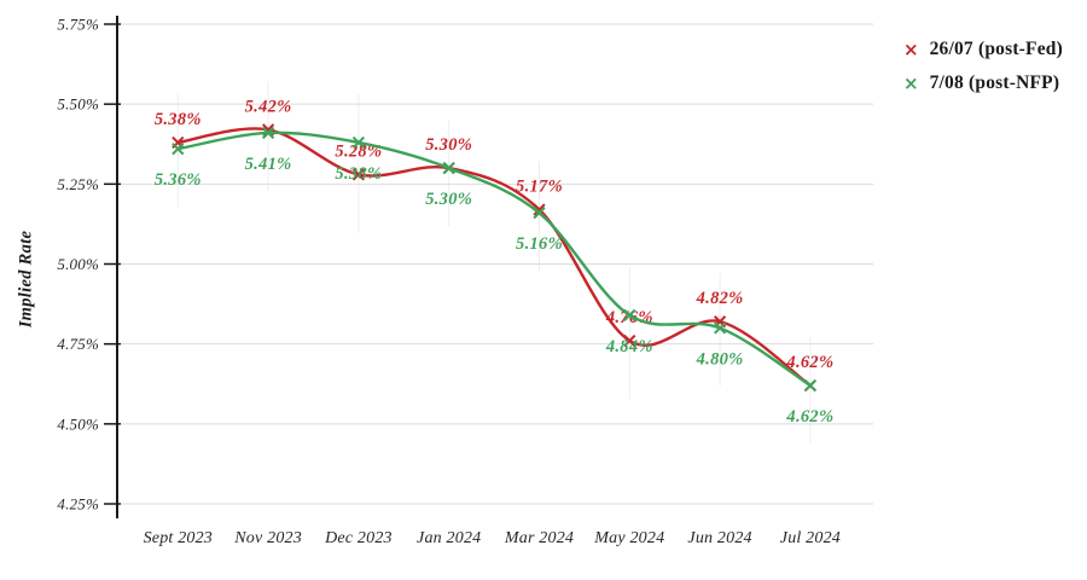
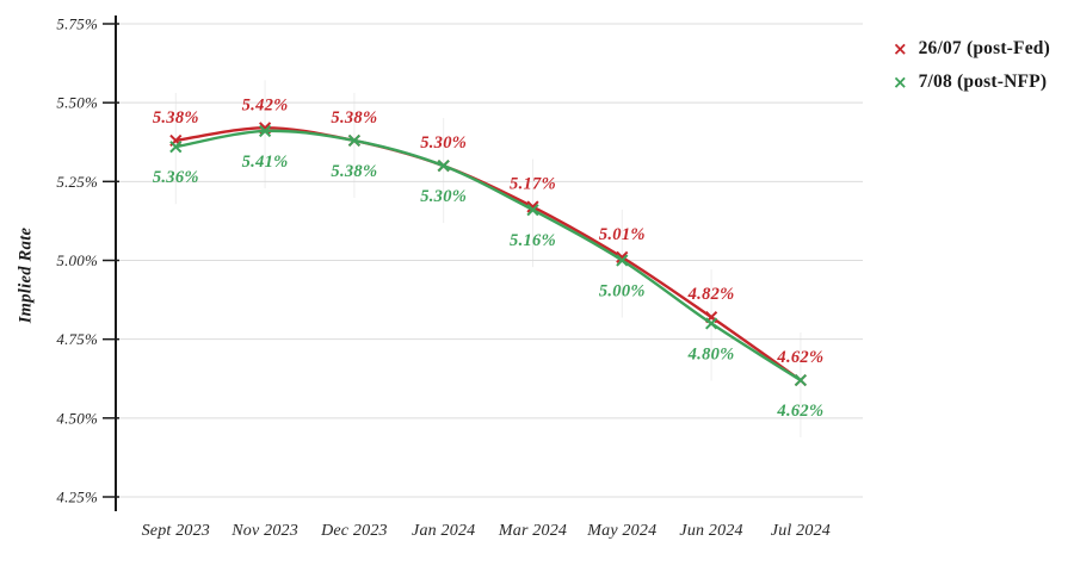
26/07 (post-Fed)/Dec 2023: 5.28% -> 5.38%
26/07 (post-Fed)/May 2024: 4.76% -> 5.01%
7/08 (post-NFP)/May 2024: 4.84% -> 5.00%
